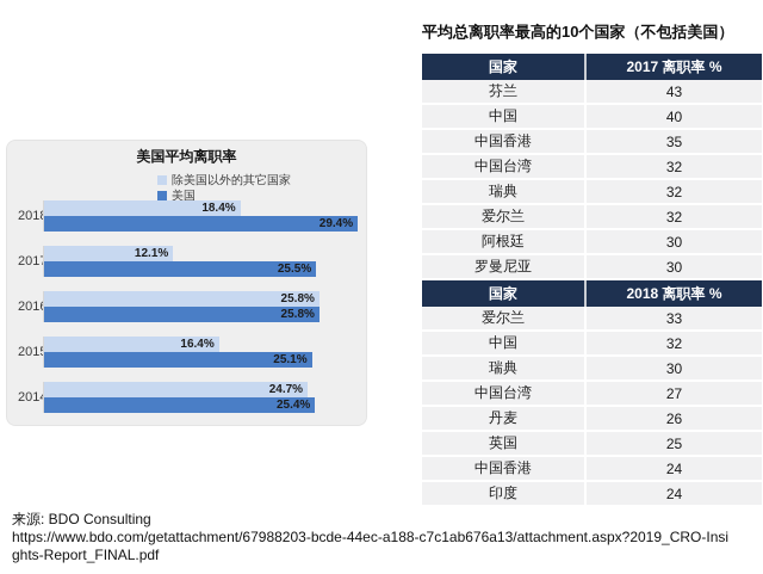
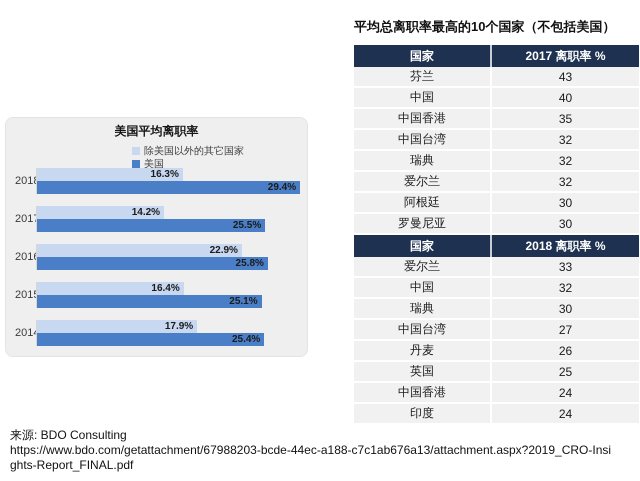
除美国以外的其它国家/2018: 18.4% -> 16.3%
除美国以外的其它国家/2017: 12.1% -> 14.2%
除美国以外的其它国家/2016: 25.8% -> 22.9%
除美国以外的其它国家/2014: 24.7% -> 17.9%
